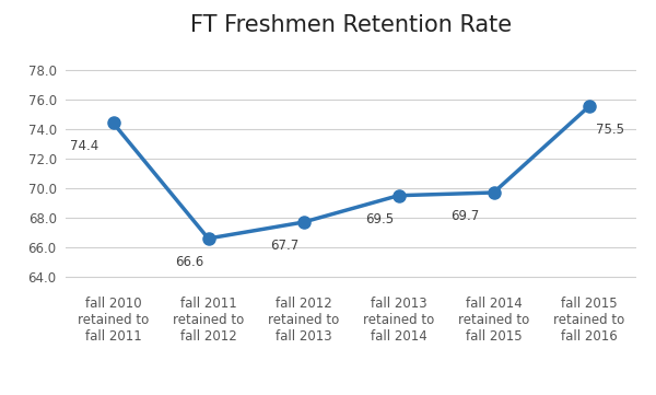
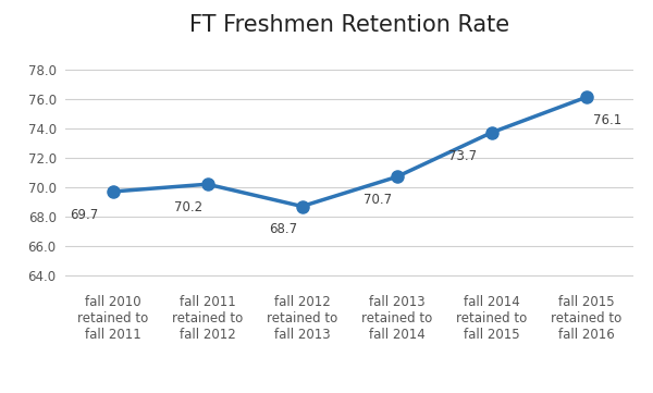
fall 2010 retained to fall 2011: 74.4 -> 69.7
fall 2011 retained to fall 2012: 66.6 -> 70.2
fall 2012 retained to fall 2013: 67.7 -> 68.7
fall 2013 retained to fall 2014: 69.5 -> 70.7
fall 2014 retained to fall 2015: 69.7 -> 73.7
fall 2015 retained to fall 2016: 75.5 -> 76.1
